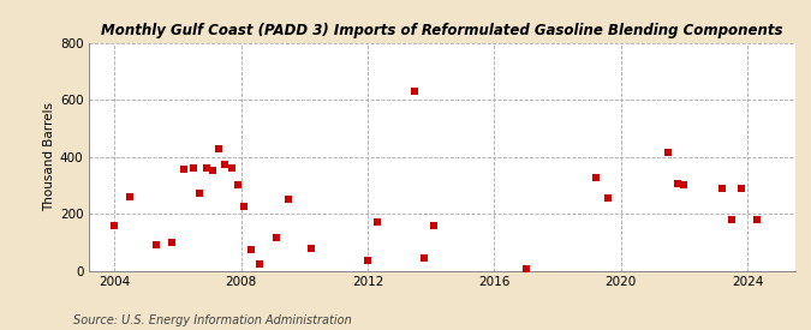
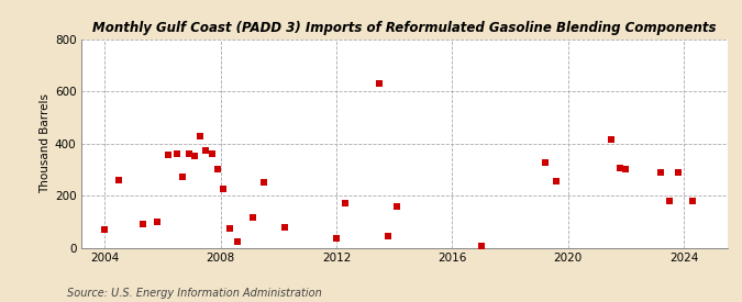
2004: 160 -> 70
